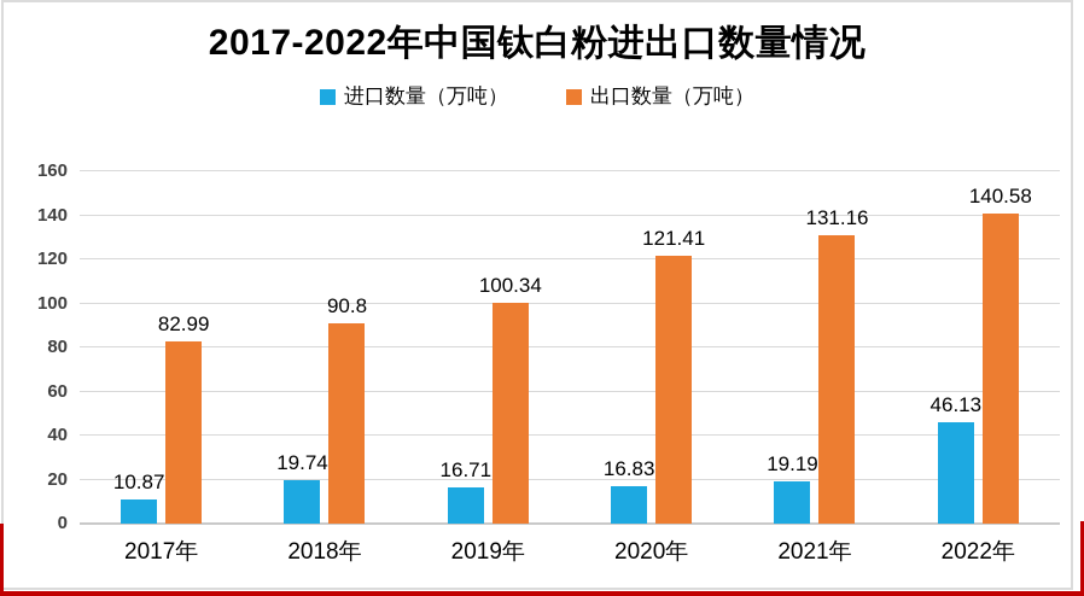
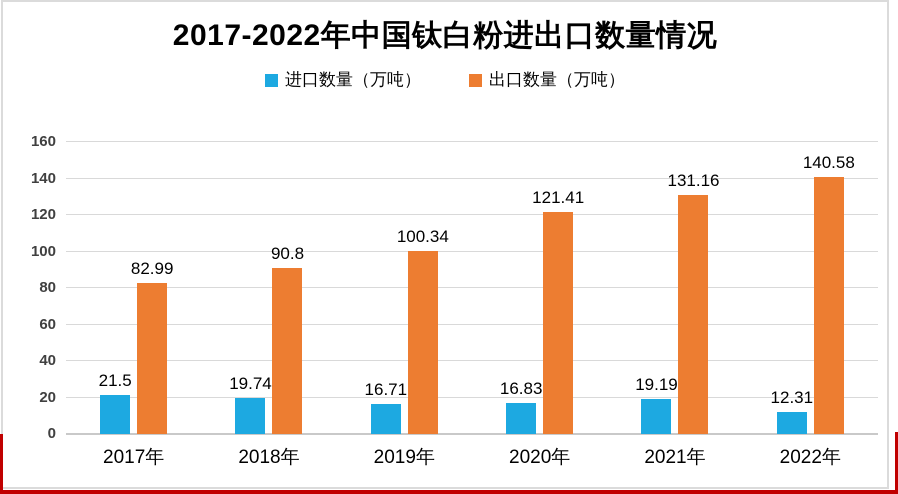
进口数量（万吨）/2017年: 10.87 -> 21.5
进口数量（万吨）/2022年: 46.13 -> 12.31
